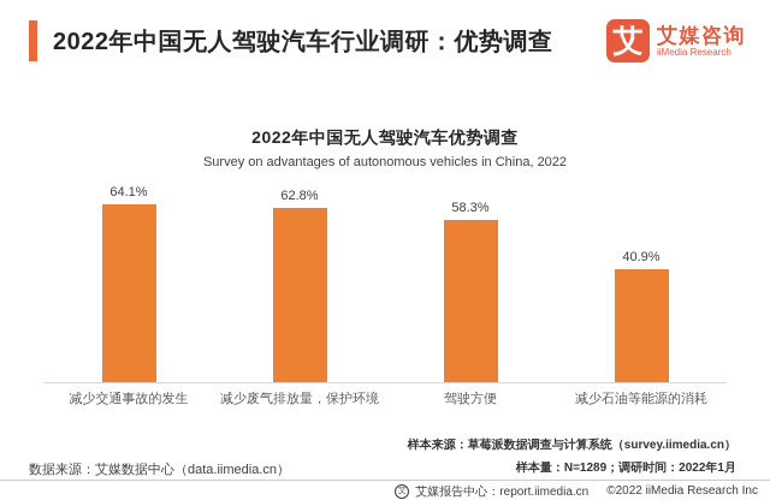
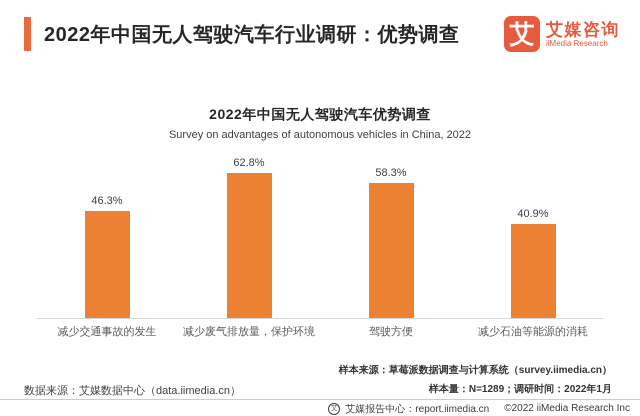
减少交通事故的发生: 64.1% -> 46.3%
